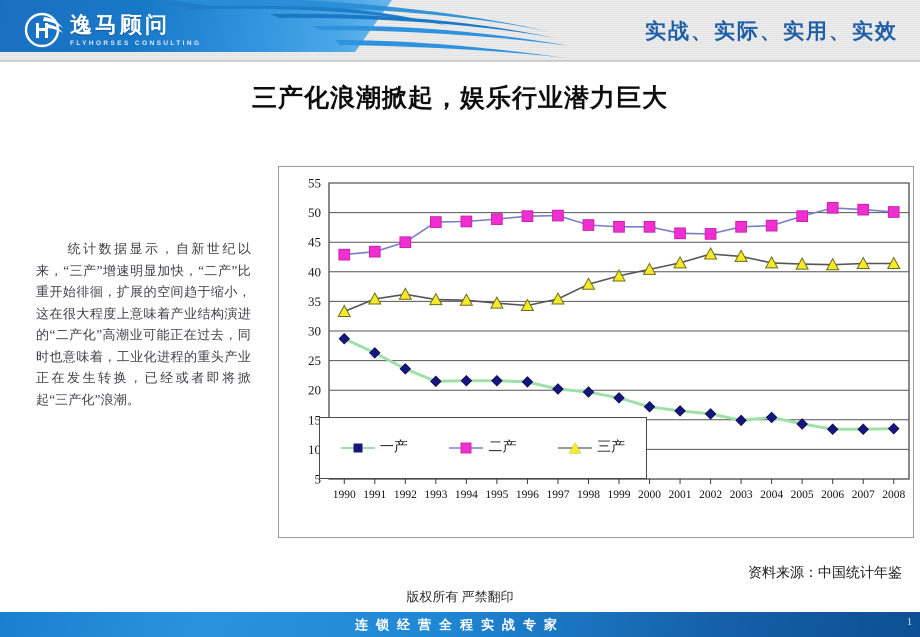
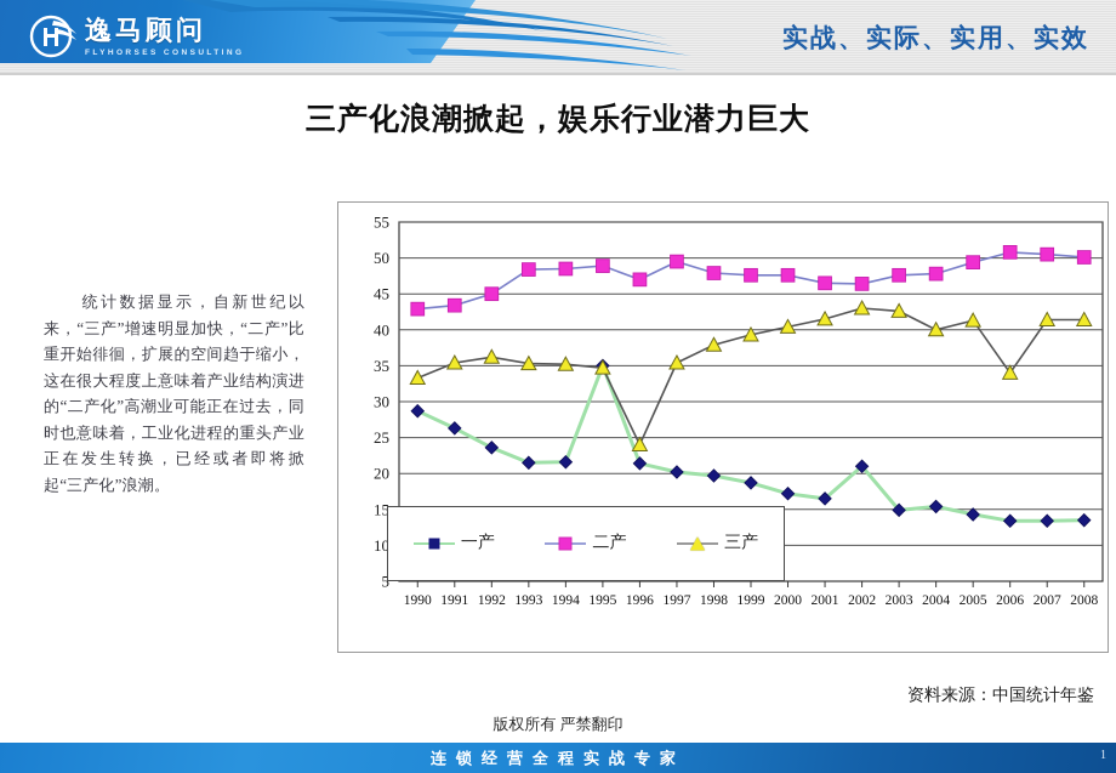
一产/1995: 22 -> 35
二产/1996: 49 -> 47
三产/1996: 34 -> 24
一产/2002: 16 -> 21
三产/2004: 42 -> 40
三产/2006: 41 -> 34
